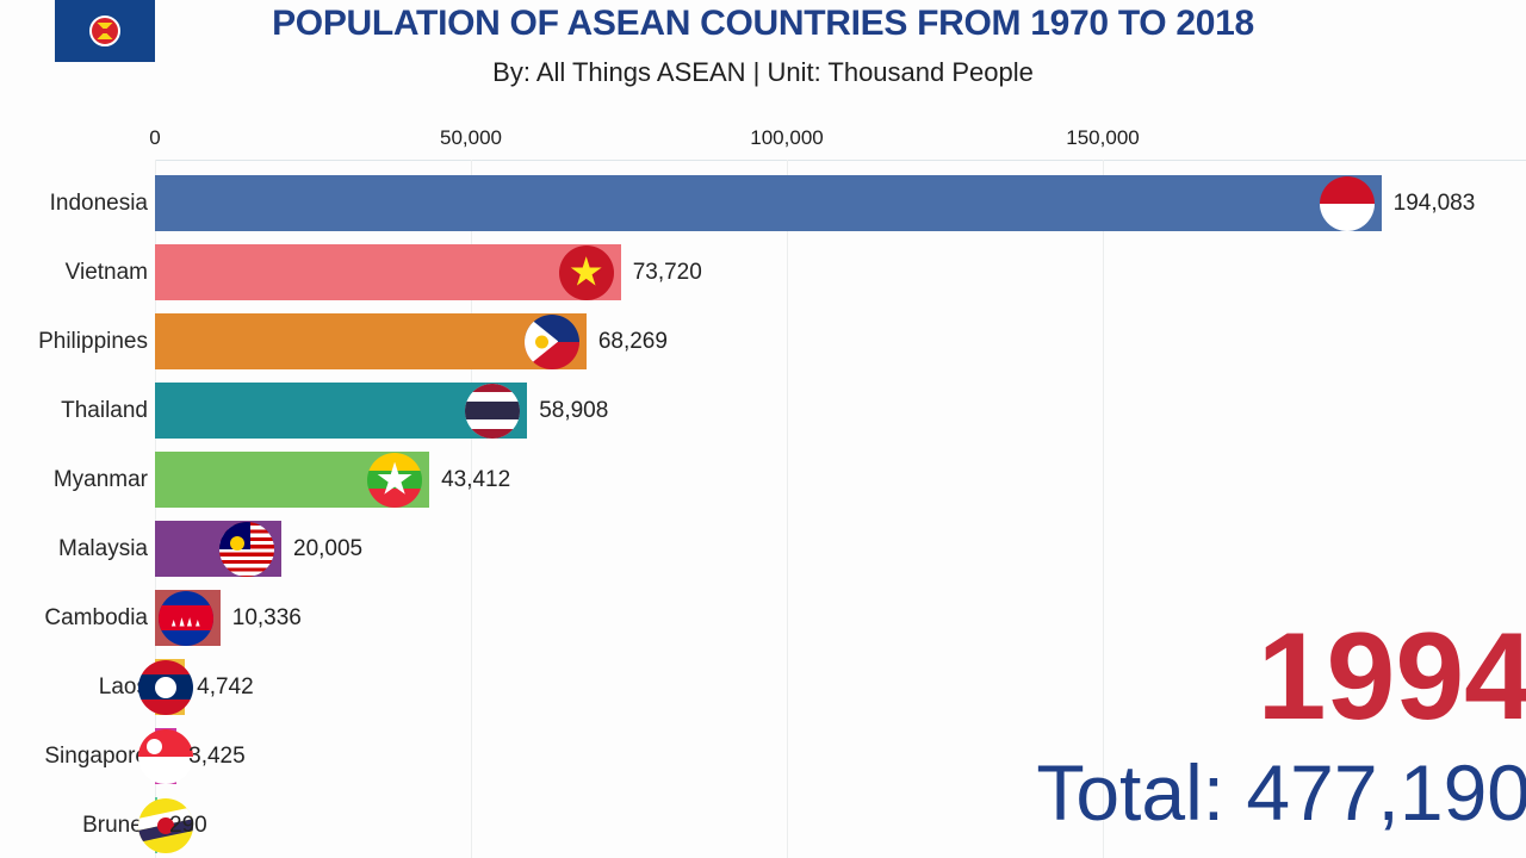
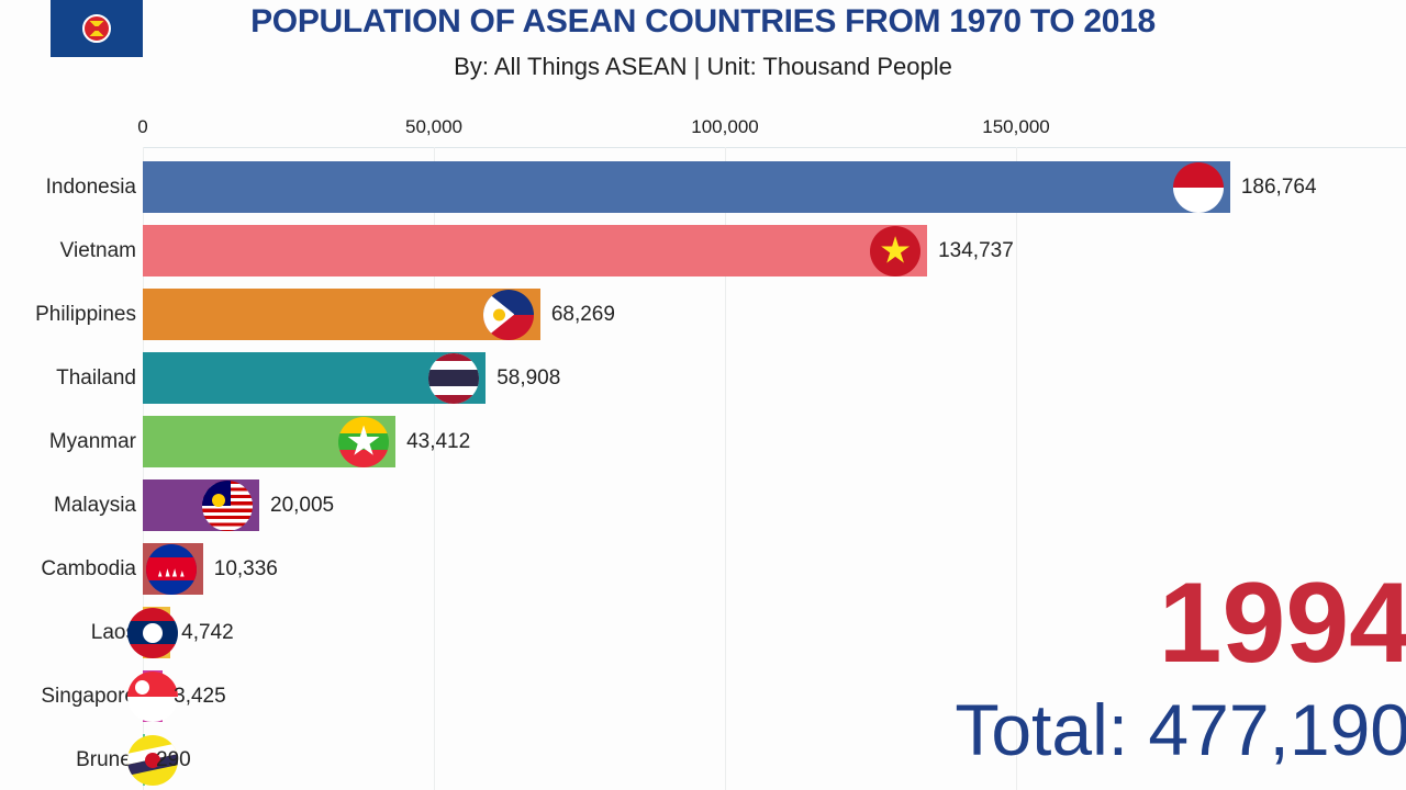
Indonesia: 194,083 -> 186,764
Vietnam: 73,720 -> 134,737
